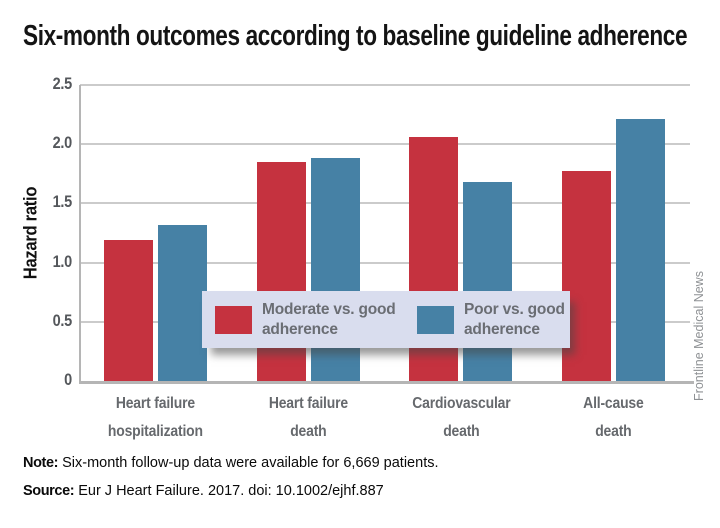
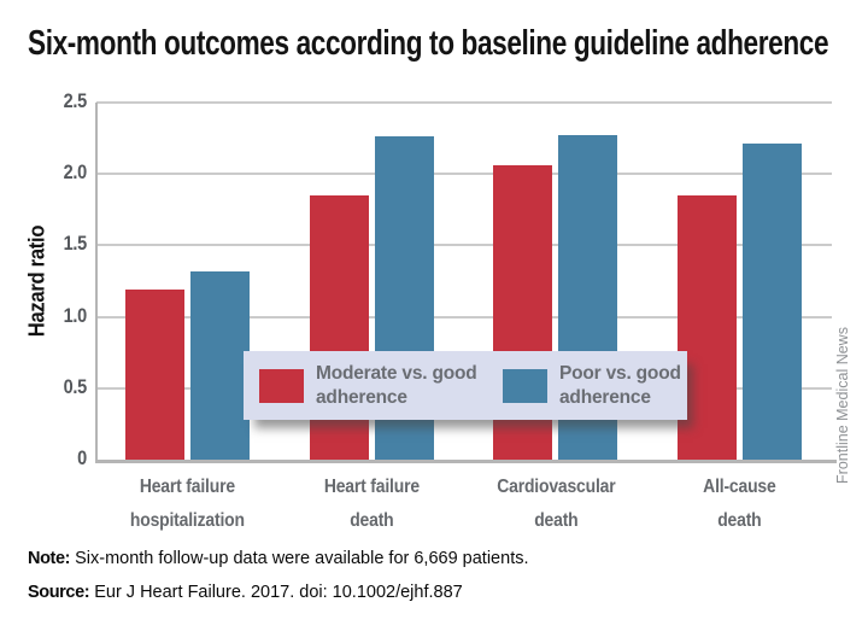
Poor vs. good adherence/Heart failure death: 1.88 -> 2.26
Poor vs. good adherence/Cardiovascular death: 1.68 -> 2.27
Moderate vs. good adherence/All-cause death: 1.77 -> 1.85
